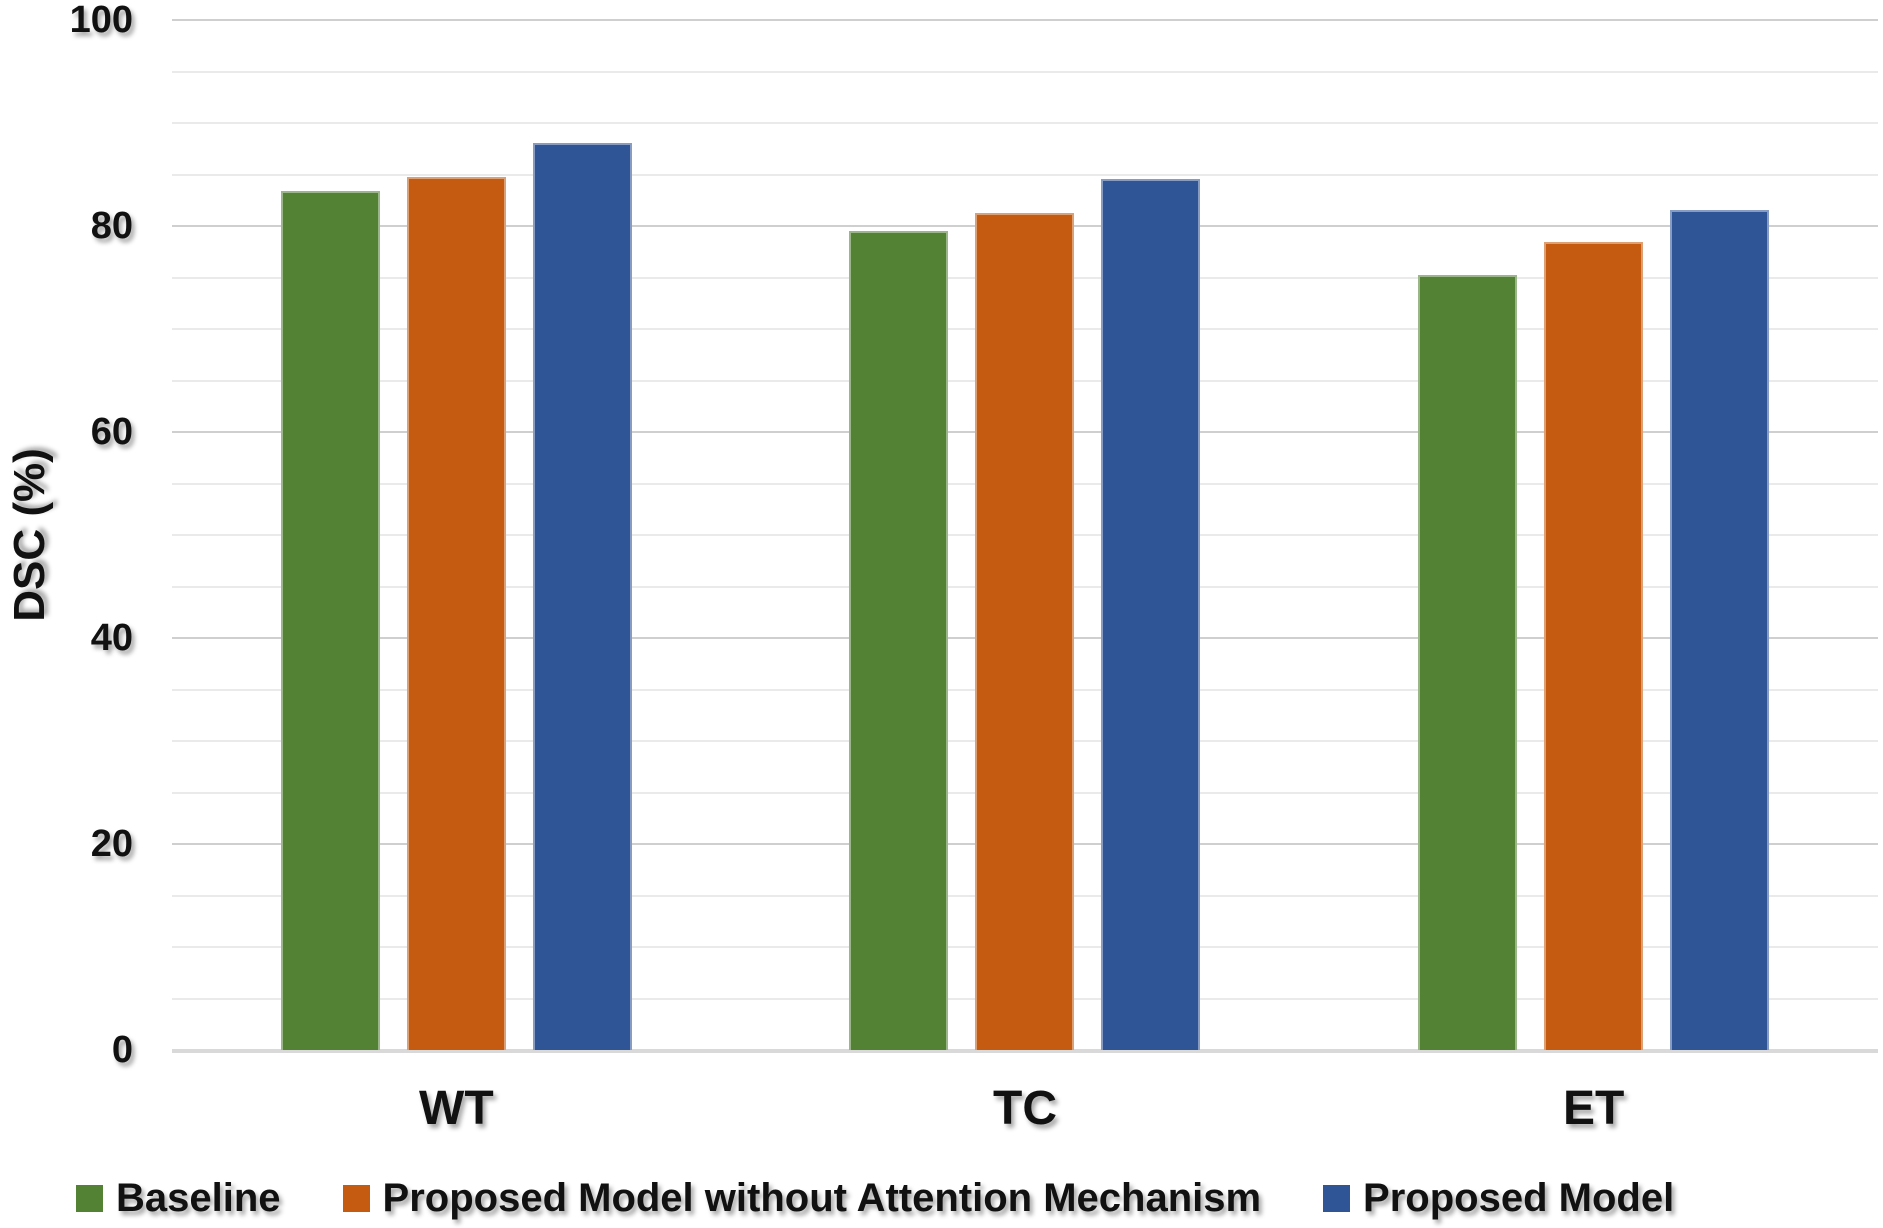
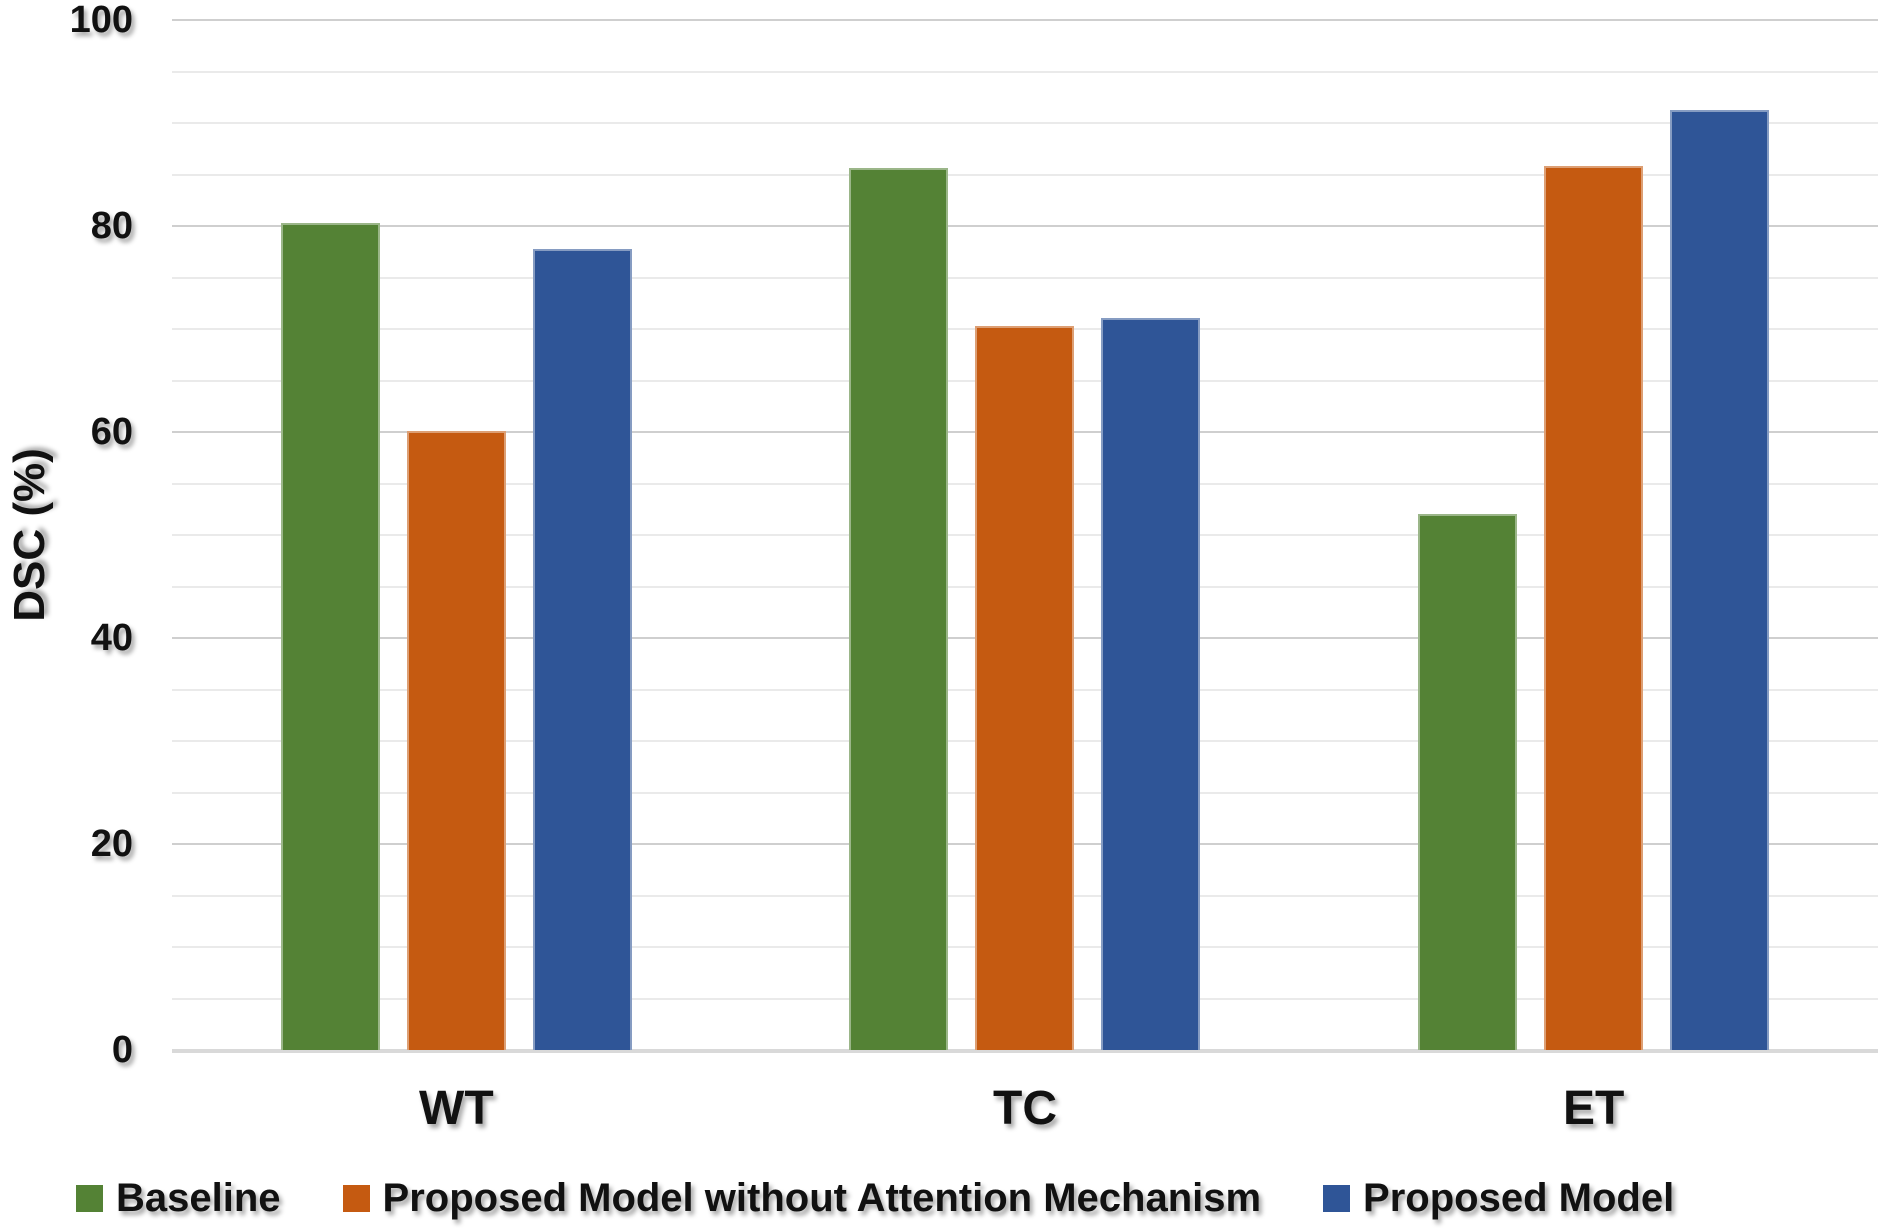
Baseline/WT: 83.4 -> 80.3
Proposed Model without Attention Mechanism/WT: 84.8 -> 60.1
Proposed Model/WT: 88.1 -> 77.8
Baseline/TC: 79.5 -> 85.6
Proposed Model without Attention Mechanism/TC: 81.3 -> 70.3
Proposed Model/TC: 84.6 -> 71.1
Baseline/ET: 75.2 -> 52.0
Proposed Model without Attention Mechanism/ET: 78.4 -> 85.8
Proposed Model/ET: 81.6 -> 91.3
